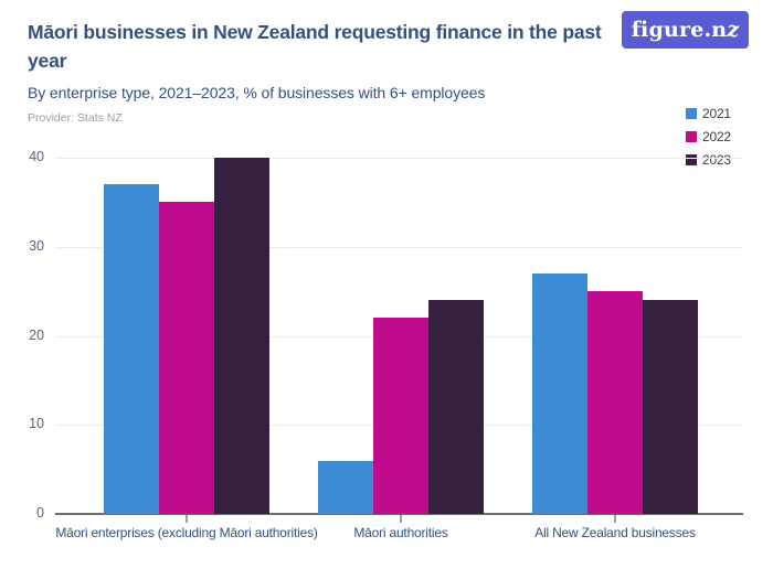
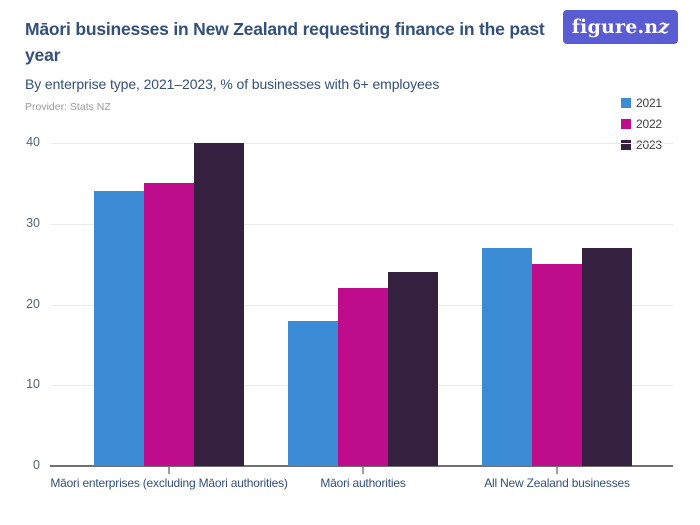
2021/Māori enterprises (excluding Māori authorities): 37 -> 34
2021/Māori authorities: 6 -> 18
2023/All New Zealand businesses: 24 -> 27
